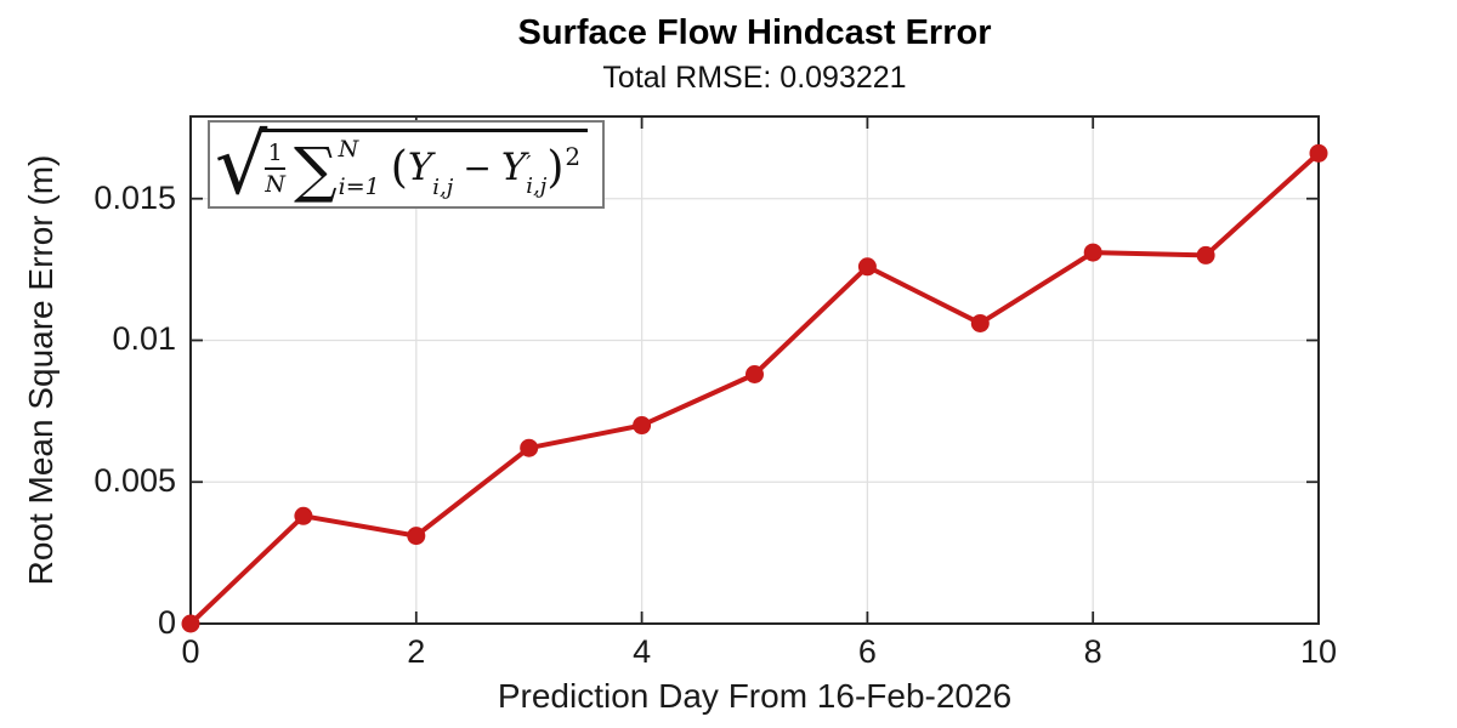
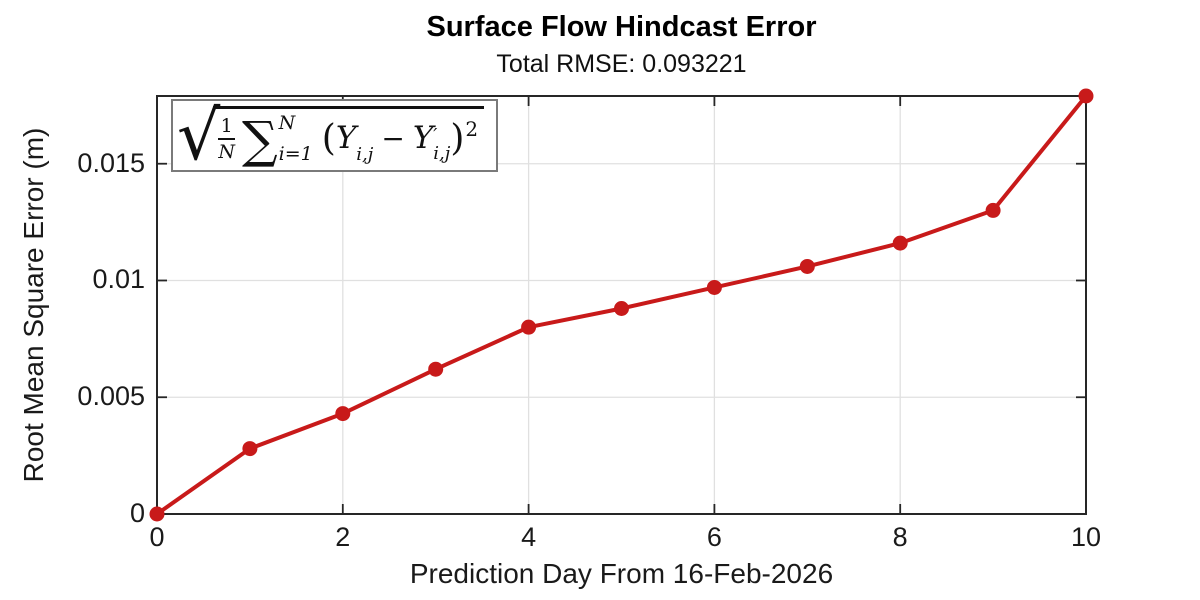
1: 0.0038 -> 0.0028
2: 0.0031 -> 0.0043
4: 0.0070 -> 0.0080
6: 0.0126 -> 0.0097
8: 0.0131 -> 0.0116
10: 0.0166 -> 0.0179
